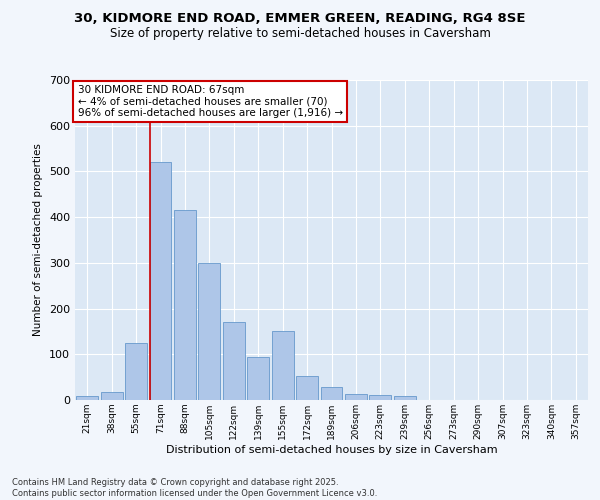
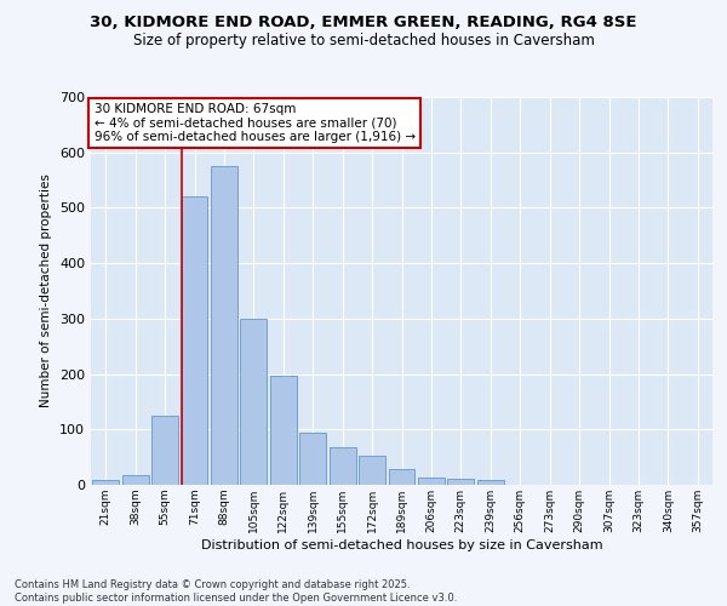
88sqm: 415 -> 575
122sqm: 170 -> 197
155sqm: 150 -> 67
